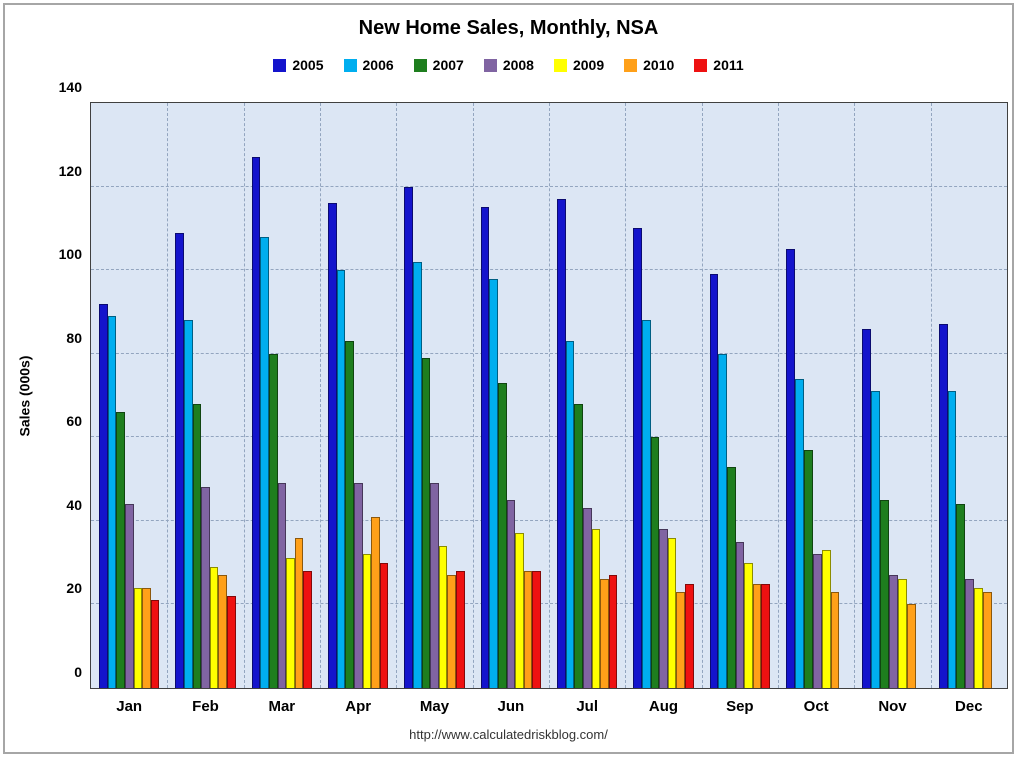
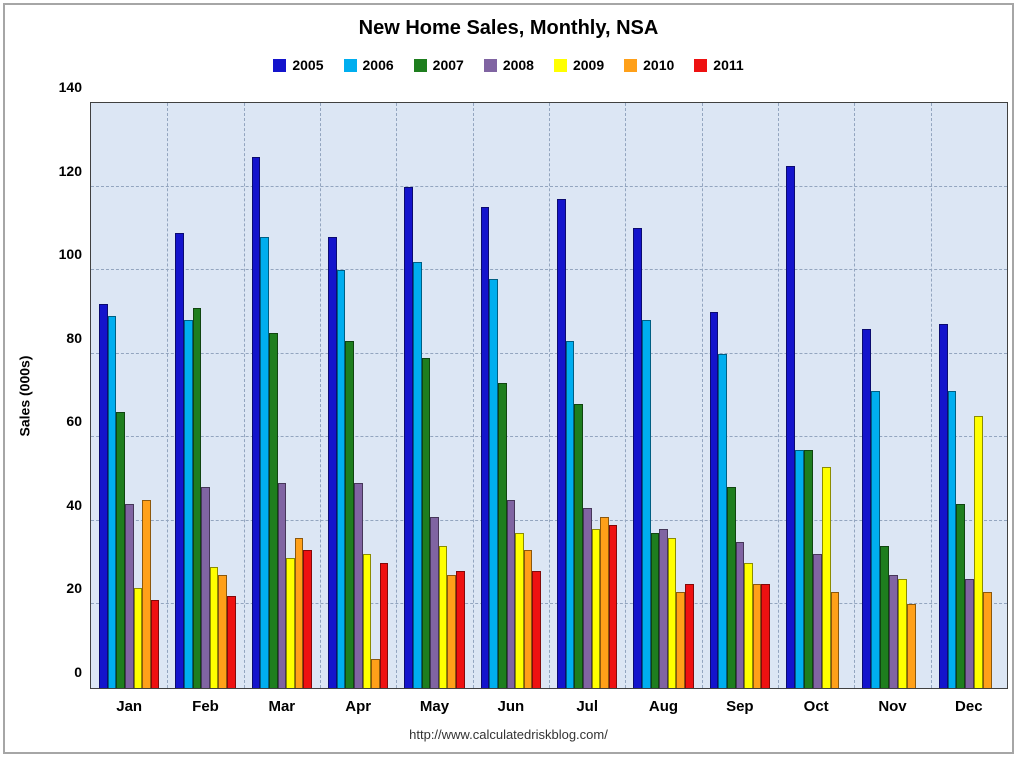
2010/Jan: 24 -> 45
2007/Feb: 68 -> 91
2007/Mar: 80 -> 85
2011/Mar: 28 -> 33
2005/Apr: 116 -> 108
2010/Apr: 41 -> 7
2008/May: 49 -> 41
2010/Jun: 28 -> 33
2010/Jul: 26 -> 41
2011/Jul: 27 -> 39
2007/Aug: 60 -> 37
2005/Sep: 99 -> 90
2007/Sep: 53 -> 48
2005/Oct: 105 -> 125
2006/Oct: 74 -> 57
2009/Oct: 33 -> 53
2007/Nov: 45 -> 34
2009/Dec: 24 -> 65
